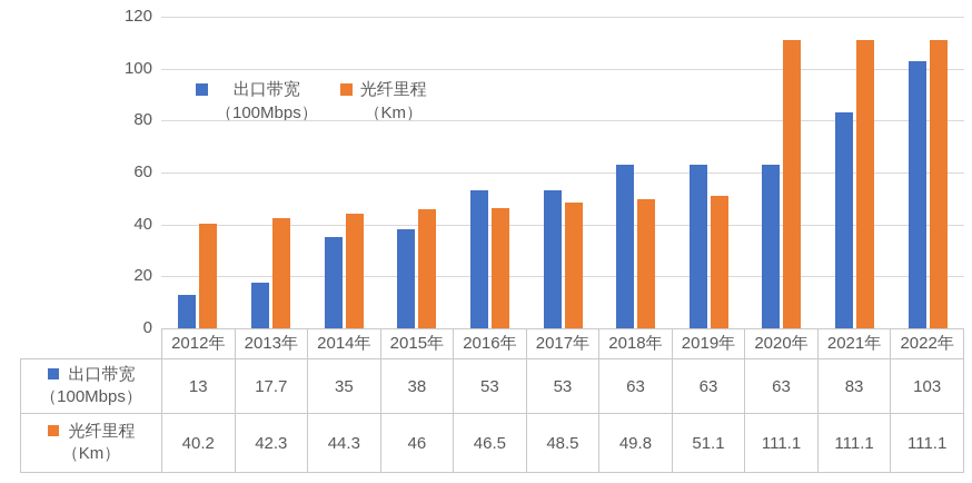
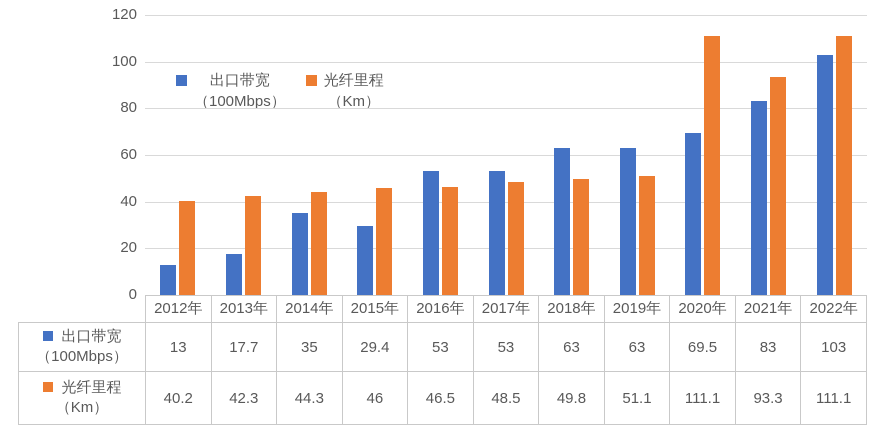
出口带宽/2015年: 38 -> 29.4
出口带宽/2020年: 63 -> 69.5
光纤里程/2021年: 111.1 -> 93.3
